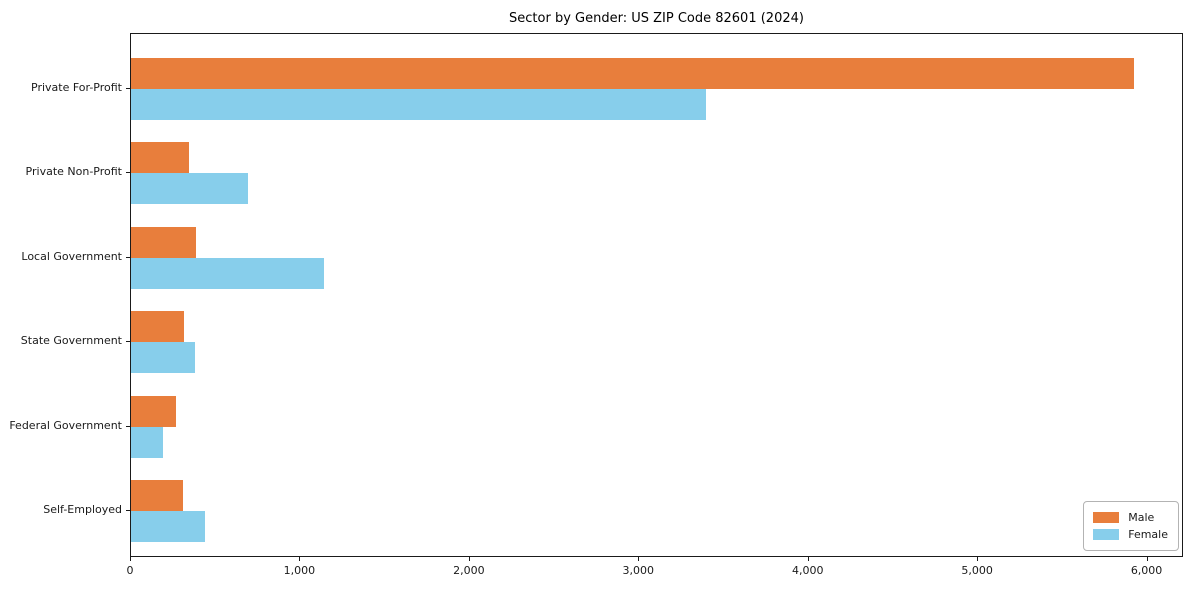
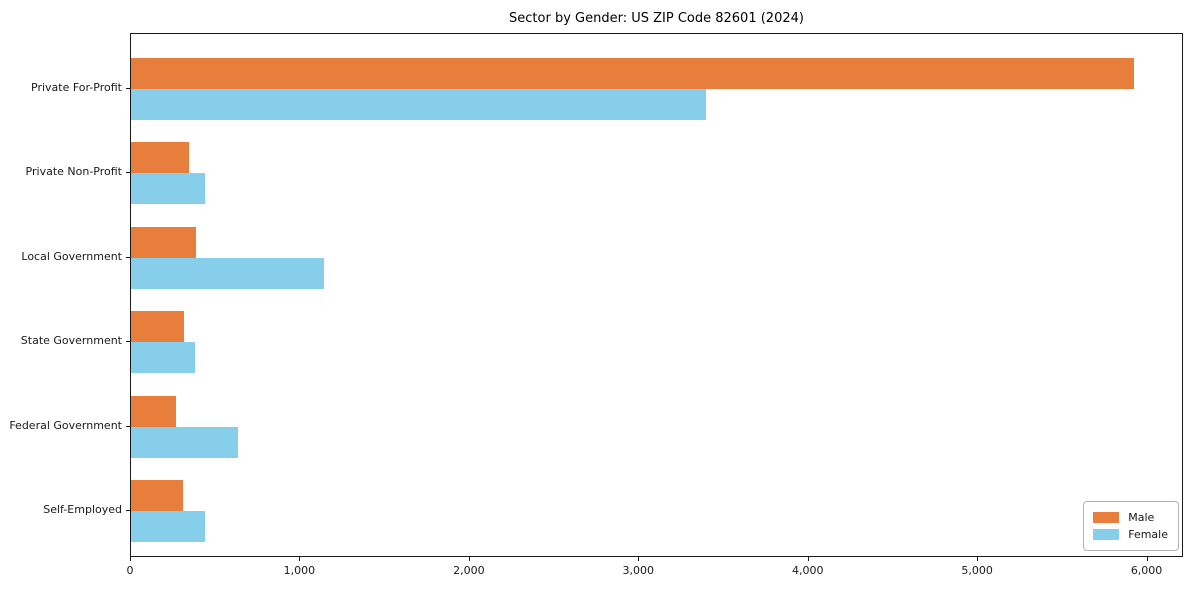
Female/Private Non-Profit: 690 -> 440
Female/Federal Government: 190 -> 630
